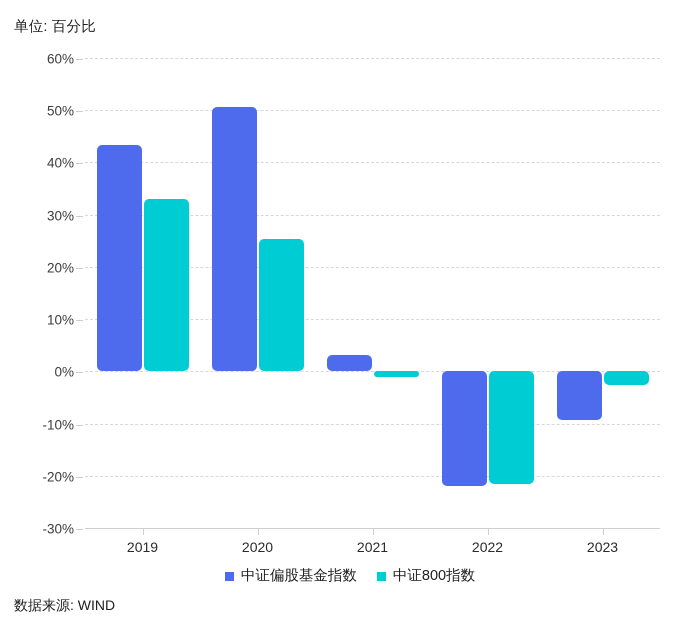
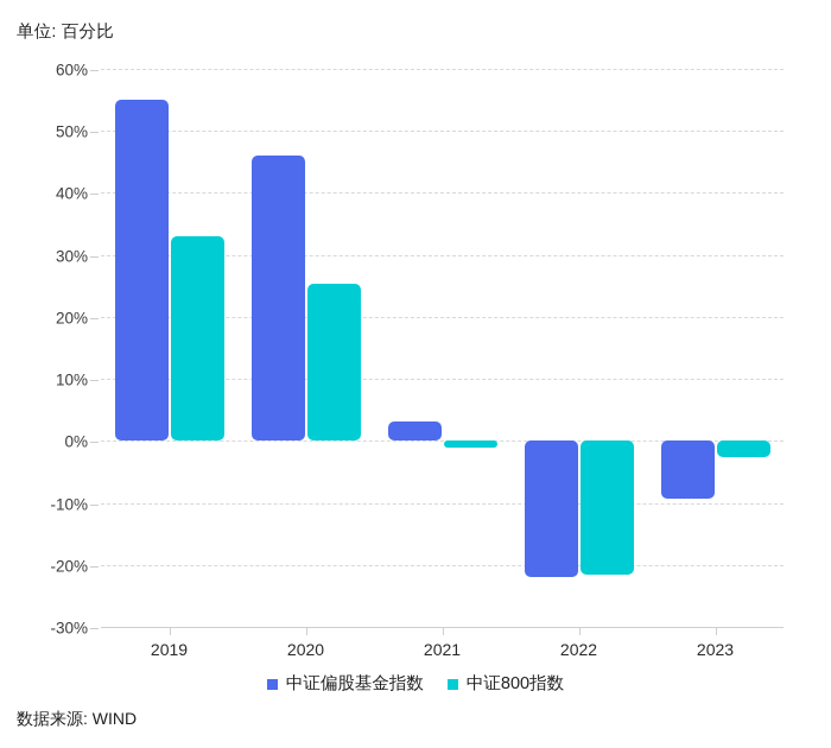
中证偏股基金指数/2019: 43% -> 55%
中证偏股基金指数/2020: 51% -> 46%
